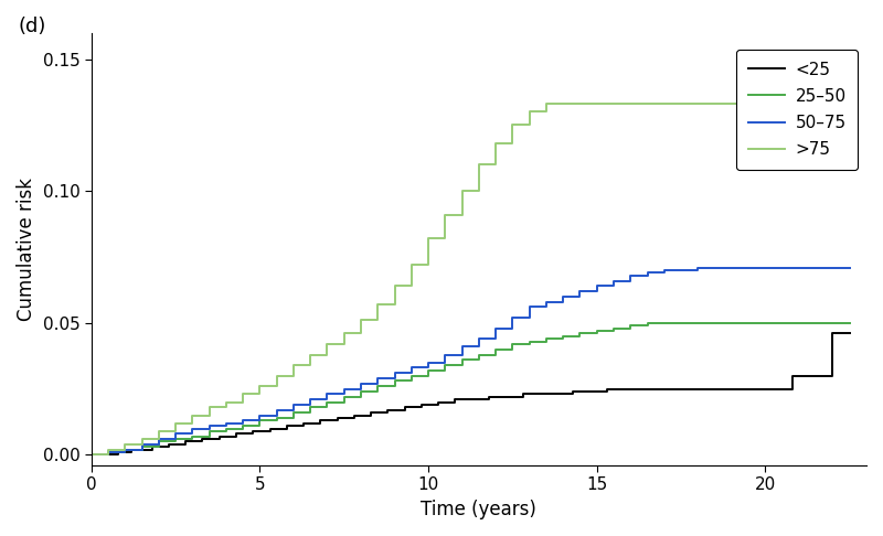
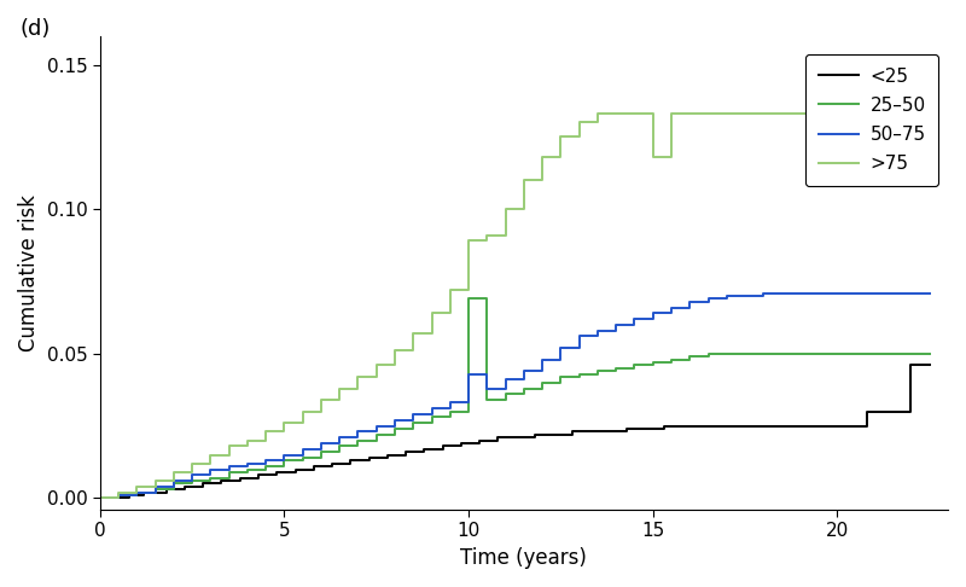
25–50/10: 0.032 -> 0.069
50–75/10: 0.035 -> 0.043
>75/10: 0.082 -> 0.089
>75/15: 0.133 -> 0.118
